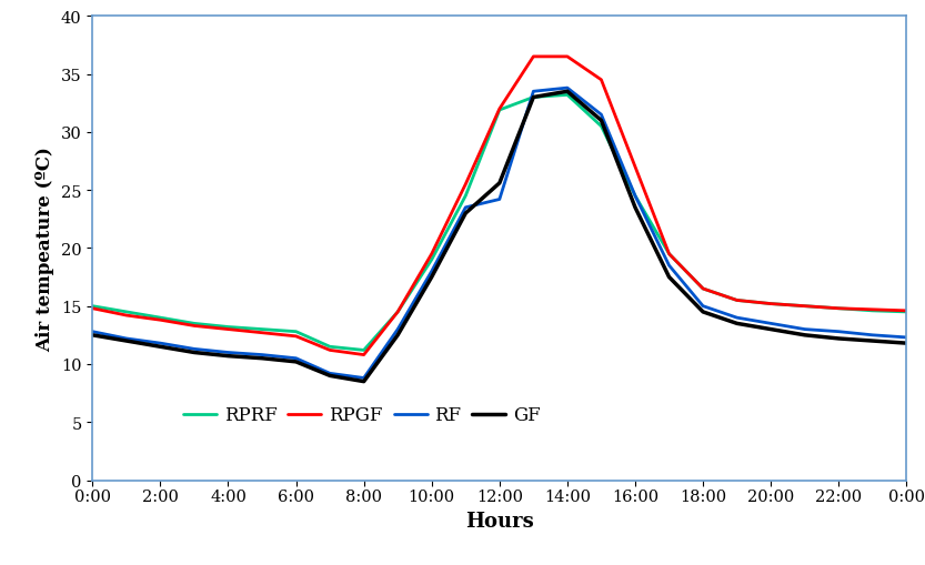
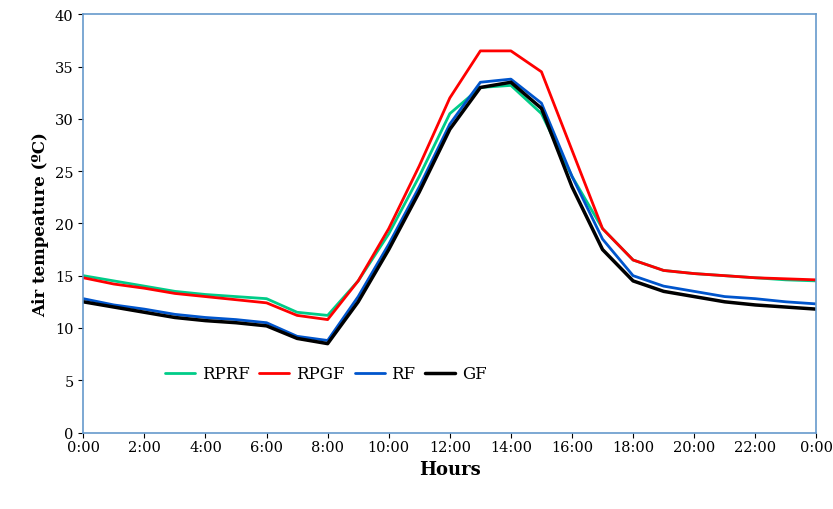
RPRF/12:00: 31.9 -> 30.5
RF/12:00: 24.2 -> 29.5
GF/12:00: 25.6 -> 29.0
